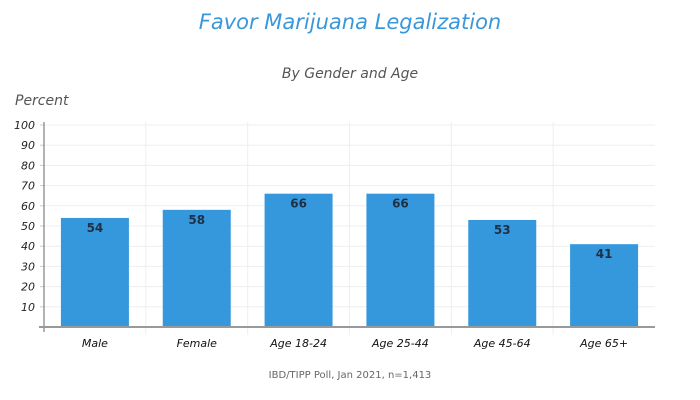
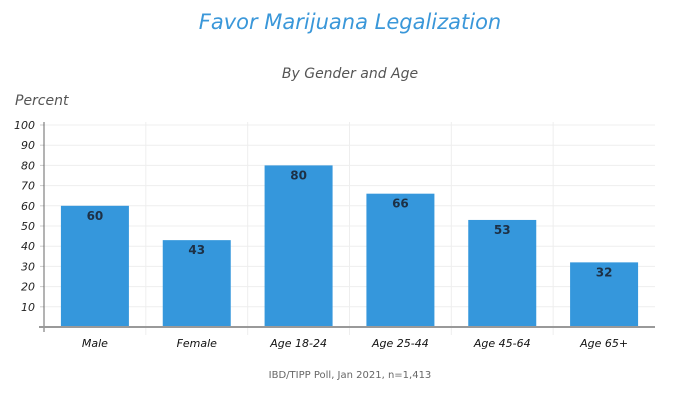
Male: 54 -> 60
Female: 58 -> 43
Age 18-24: 66 -> 80
Age 65+: 41 -> 32
